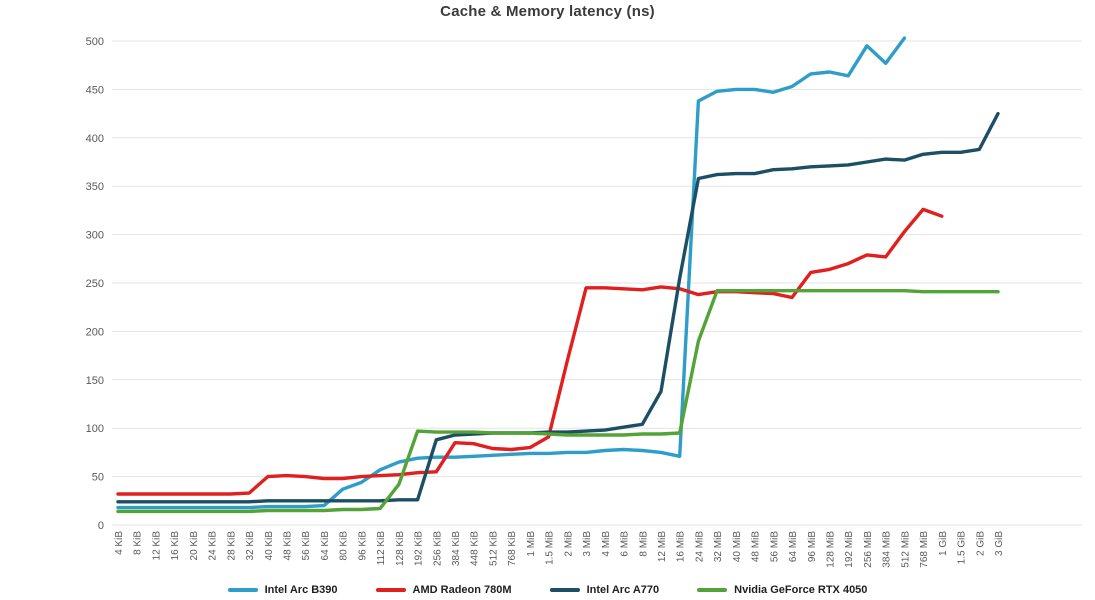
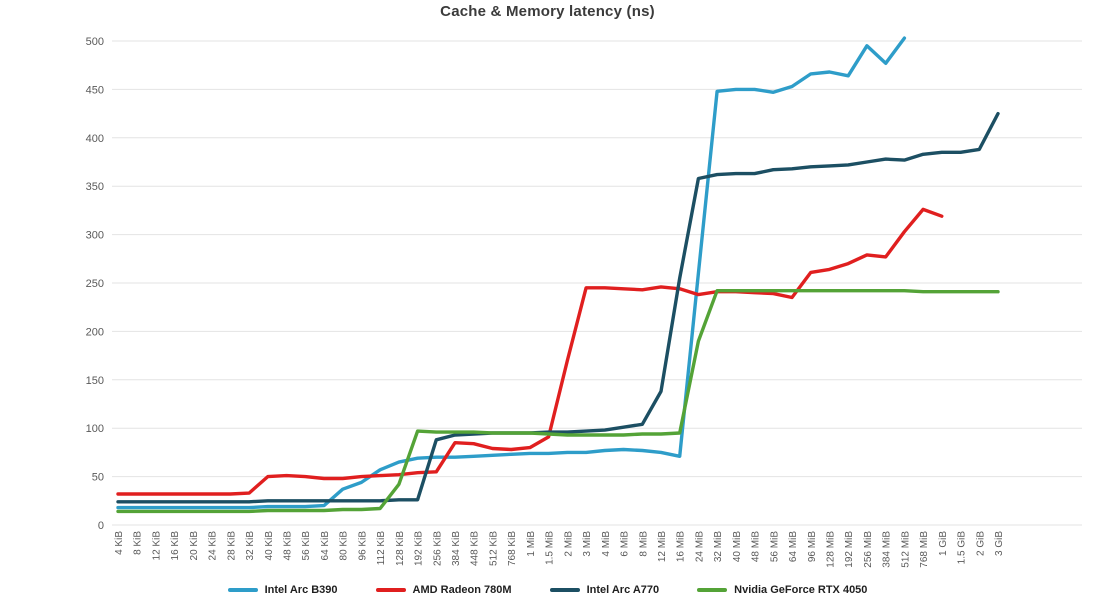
Intel Arc B390/24 MiB: 440 -> 260
